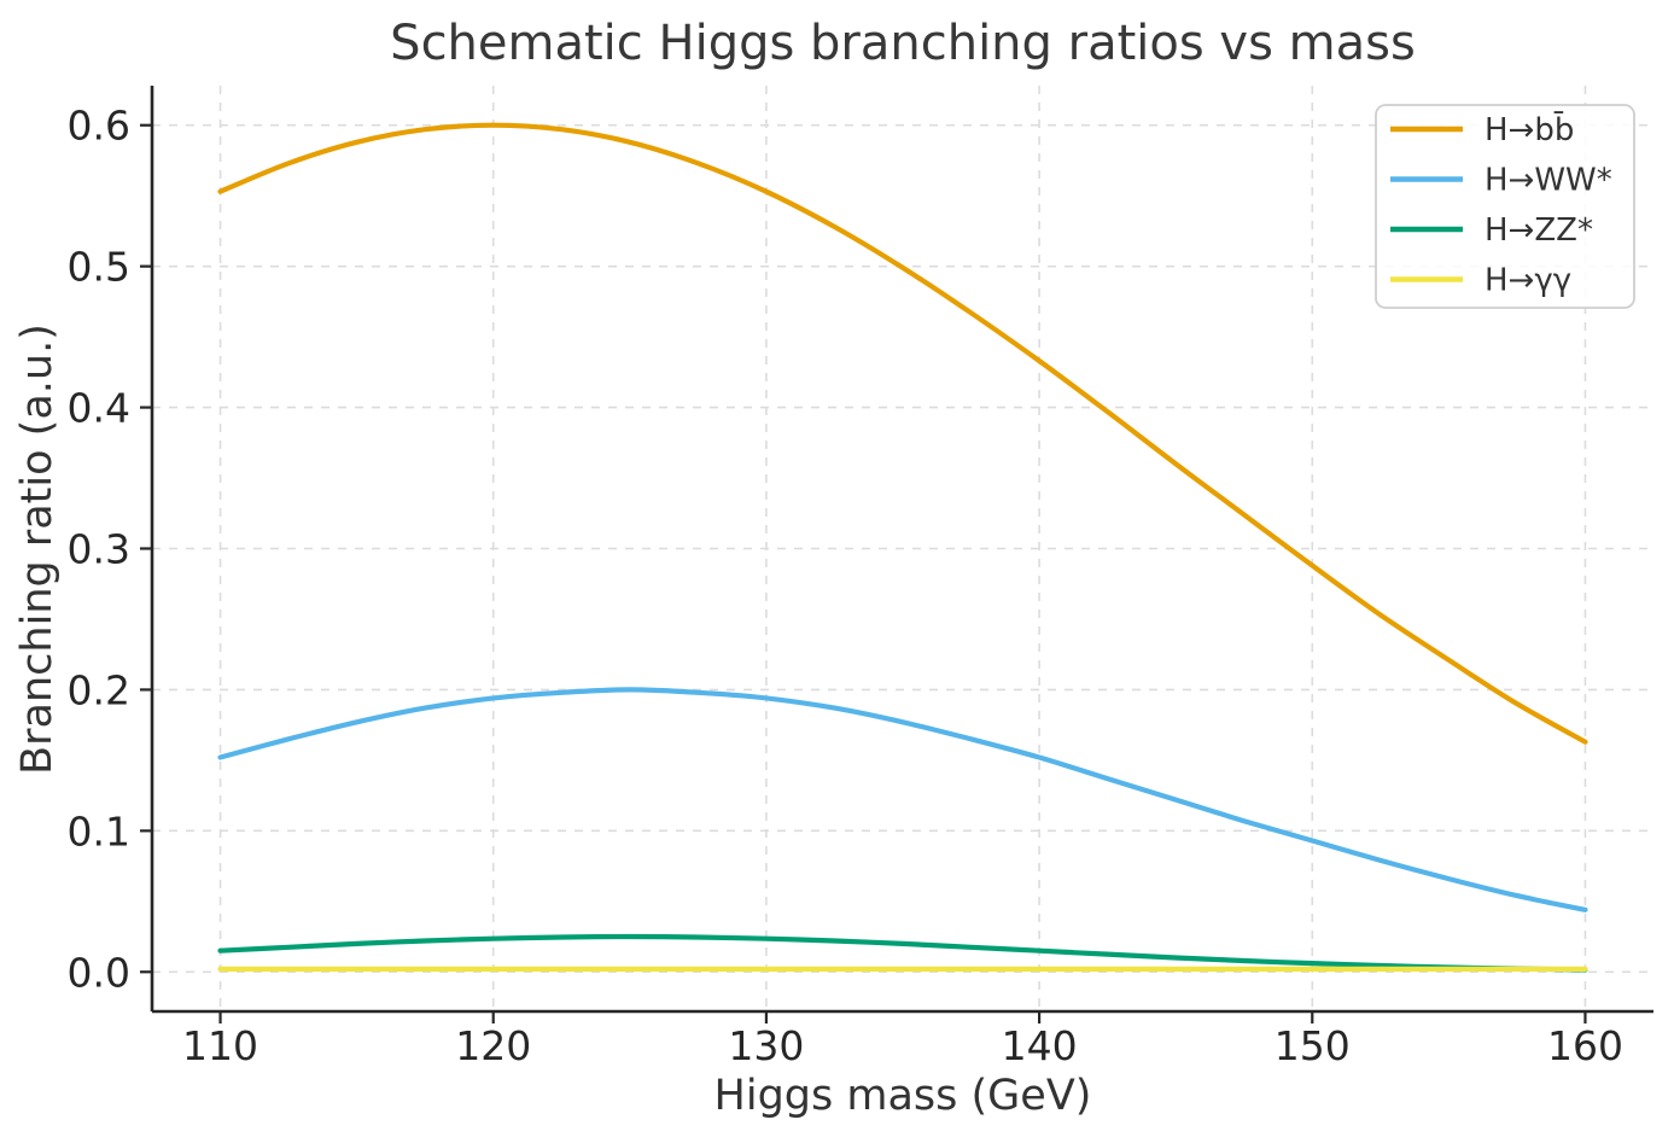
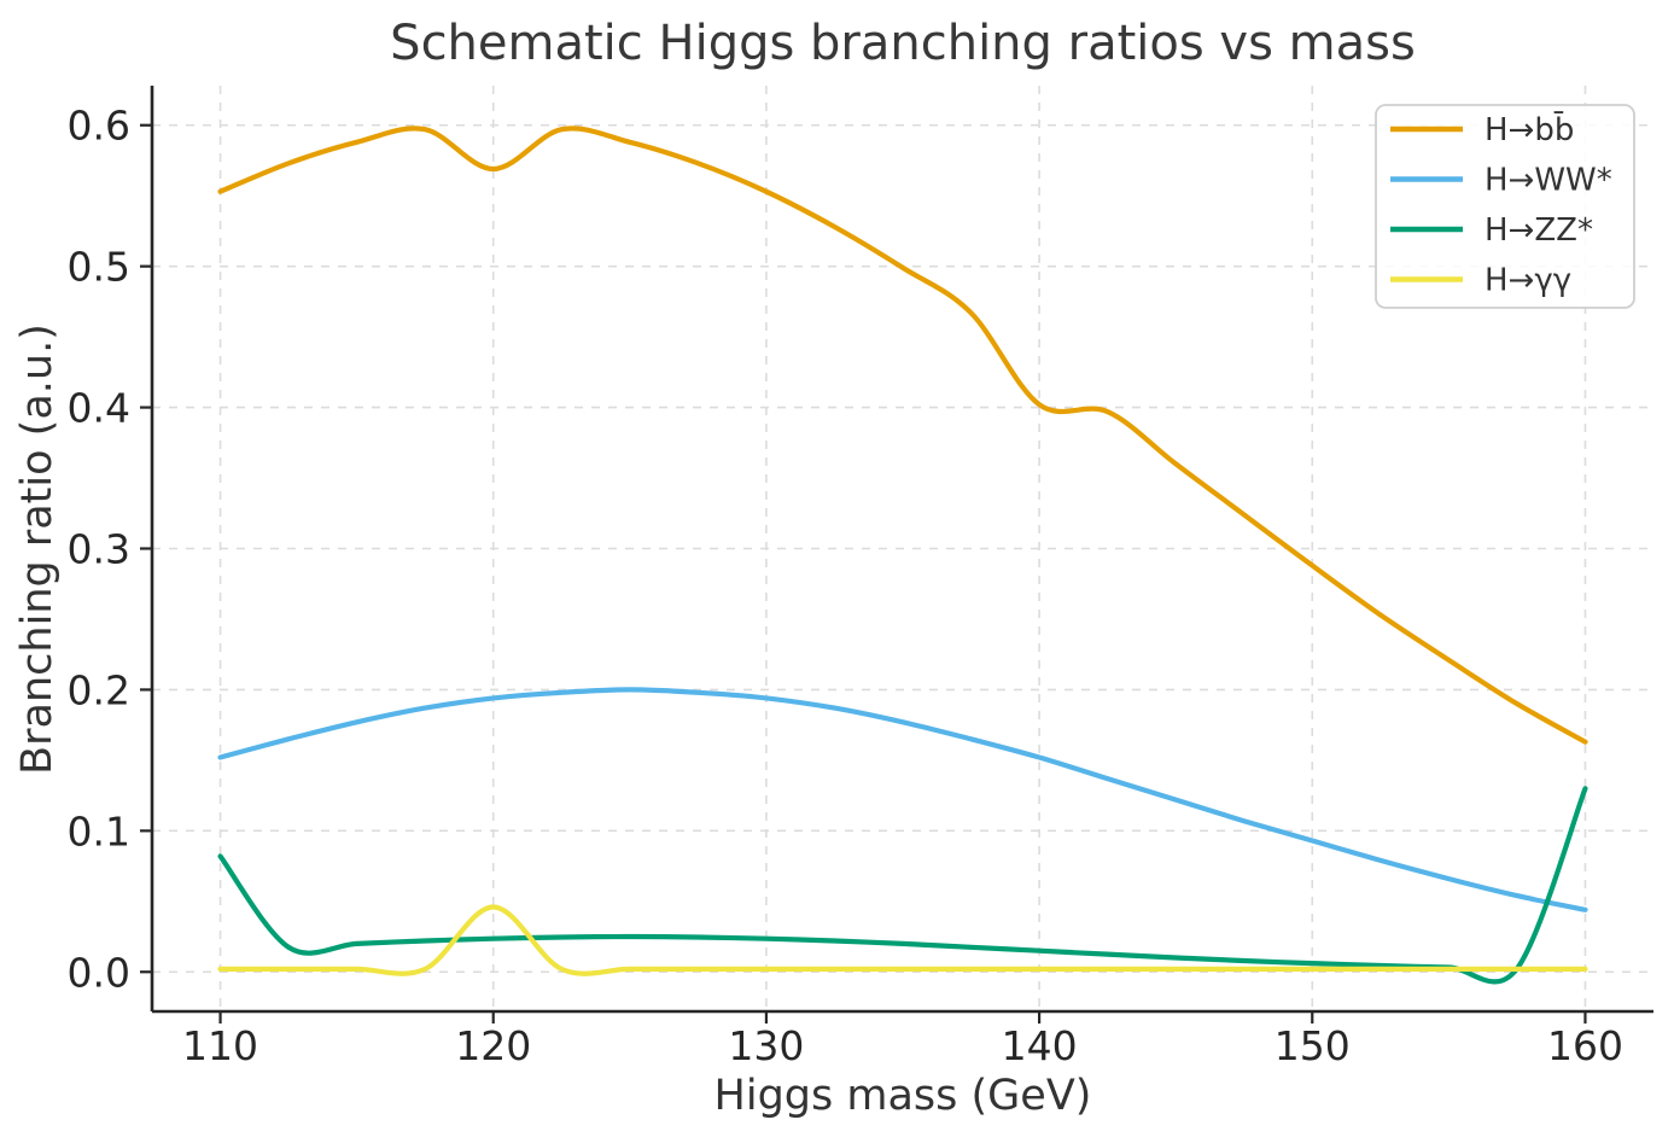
H→ZZ*/110: 0.015 -> 0.082
H→bb̄/120: 0.600 -> 0.569
H→γγ/120: 0.002 -> 0.046
H→bb̄/140: 0.433 -> 0.402
H→ZZ*/160: 0.002 -> 0.130
